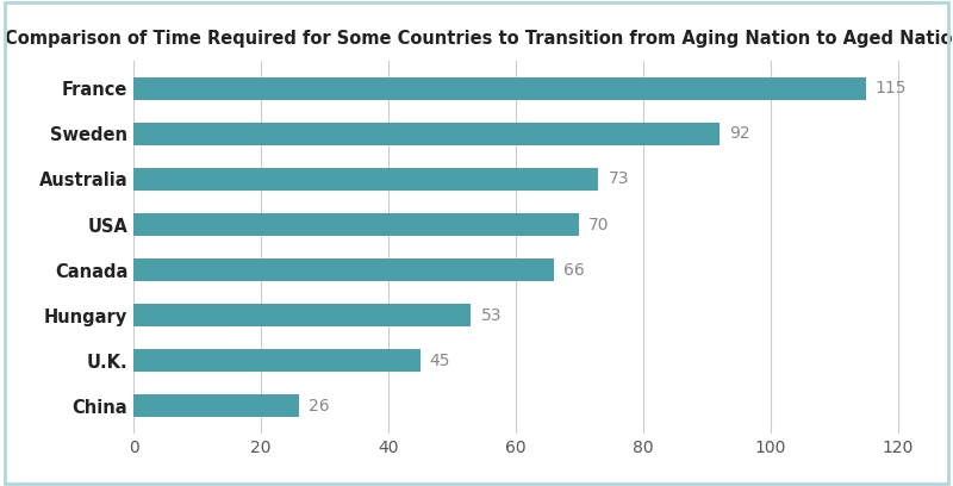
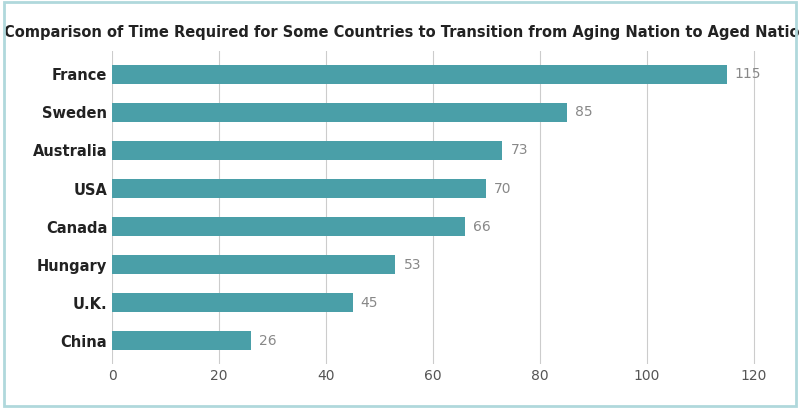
Sweden: 92 -> 85
